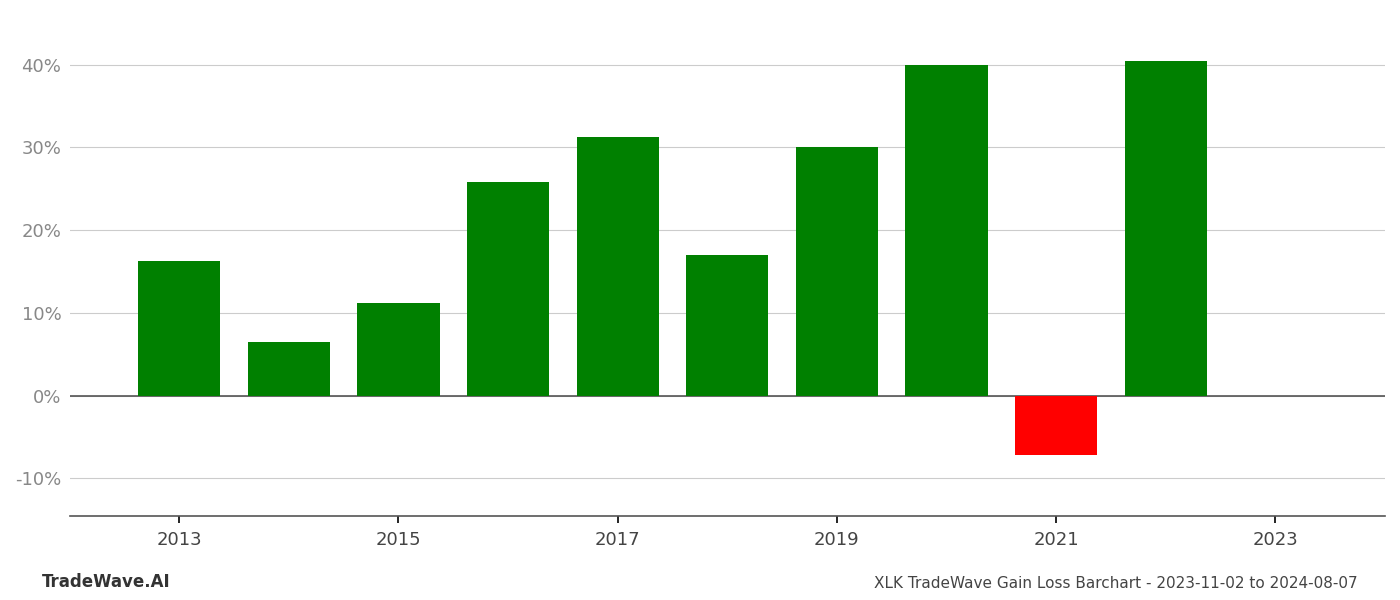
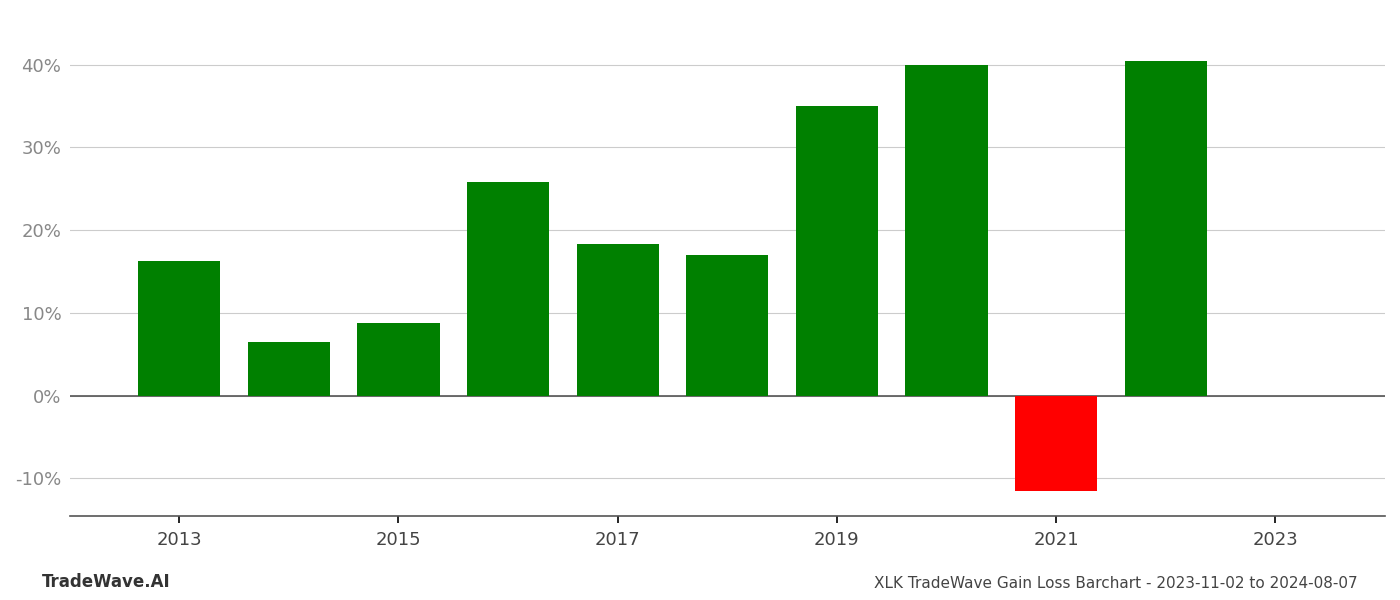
2015: 11.2% -> 8.8%
2017: 31.2% -> 18.3%
2019: 30.0% -> 35.0%
2021: -7.2% -> -11.5%
